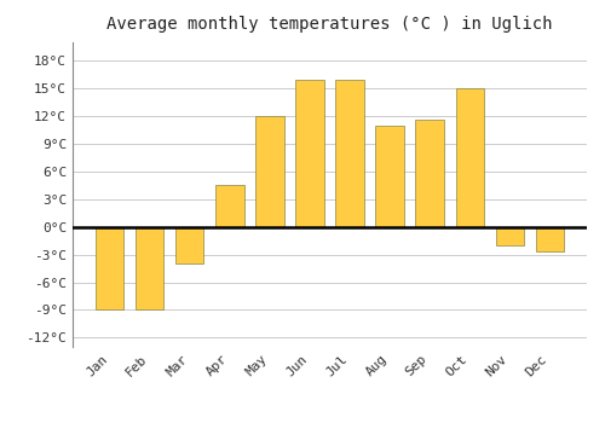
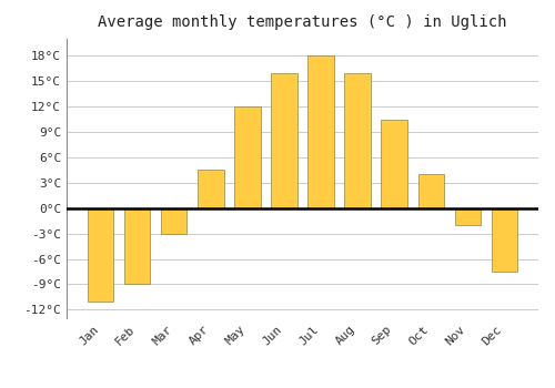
Jan: -9.0°C -> -11.0°C
Mar: -4.0°C -> -3.0°C
Jul: 16.0°C -> 18.0°C
Aug: 11.0°C -> 16.0°C
Sep: 11.6°C -> 10.5°C
Oct: 15.0°C -> 4.0°C
Dec: -2.6°C -> -7.5°C
